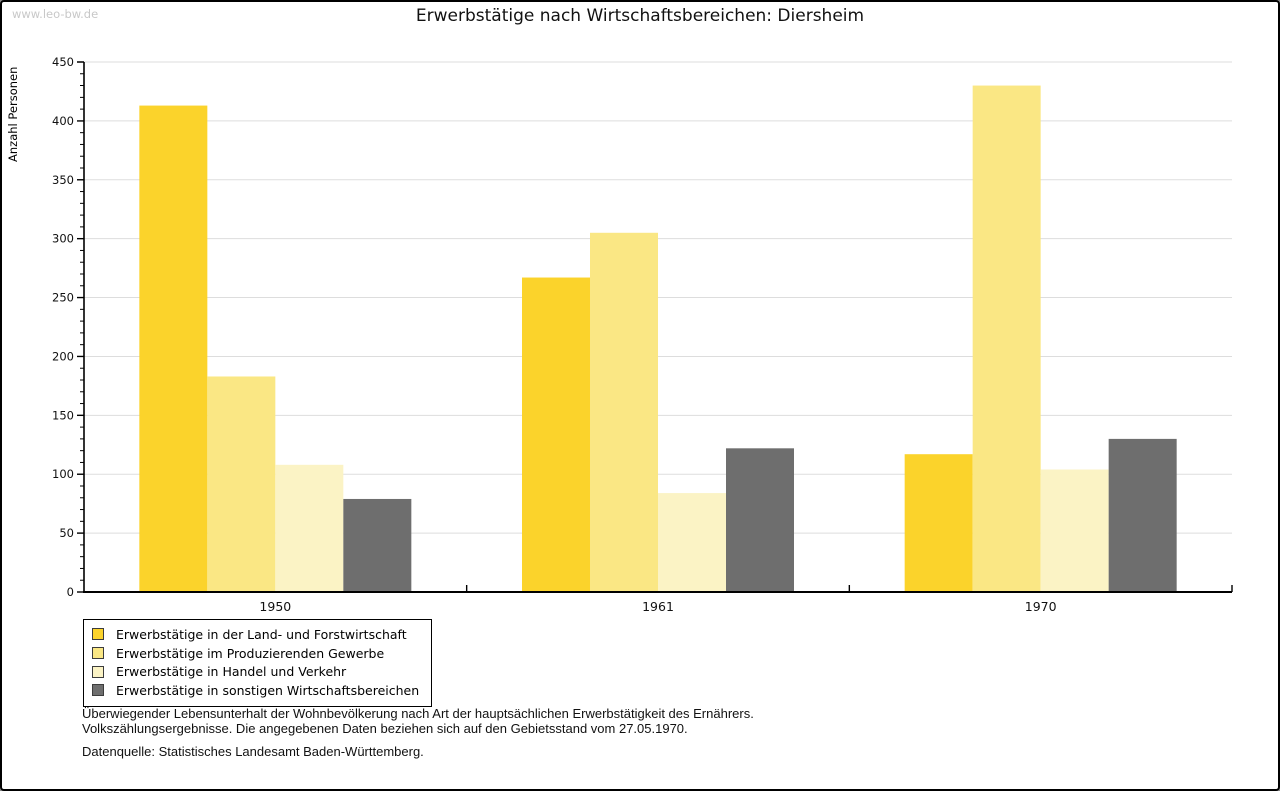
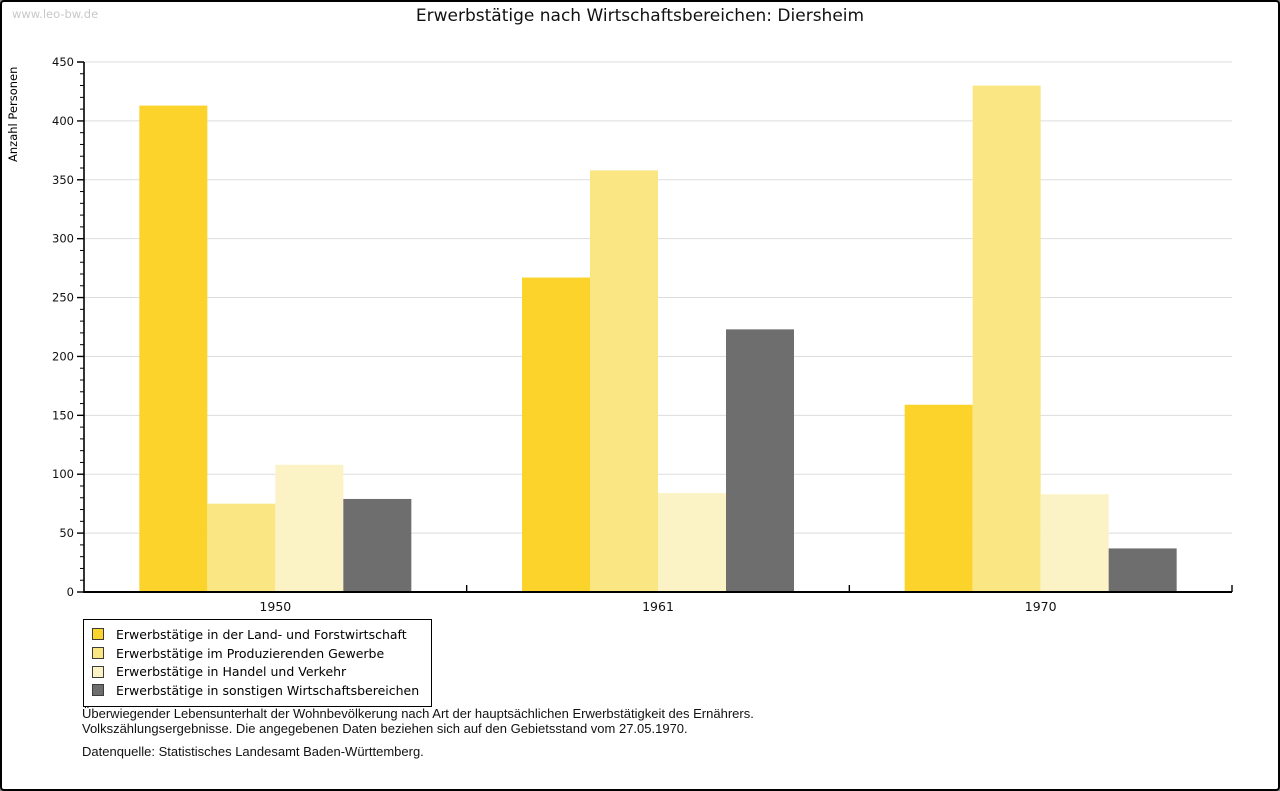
Erwerbstätige im Produzierenden Gewerbe/1950: 183 -> 75
Erwerbstätige im Produzierenden Gewerbe/1961: 305 -> 358
Erwerbstätige in sonstigen Wirtschaftsbereichen/1961: 122 -> 223
Erwerbstätige in der Land- und Forstwirtschaft/1970: 117 -> 159
Erwerbstätige in Handel und Verkehr/1970: 104 -> 83
Erwerbstätige in sonstigen Wirtschaftsbereichen/1970: 130 -> 37
